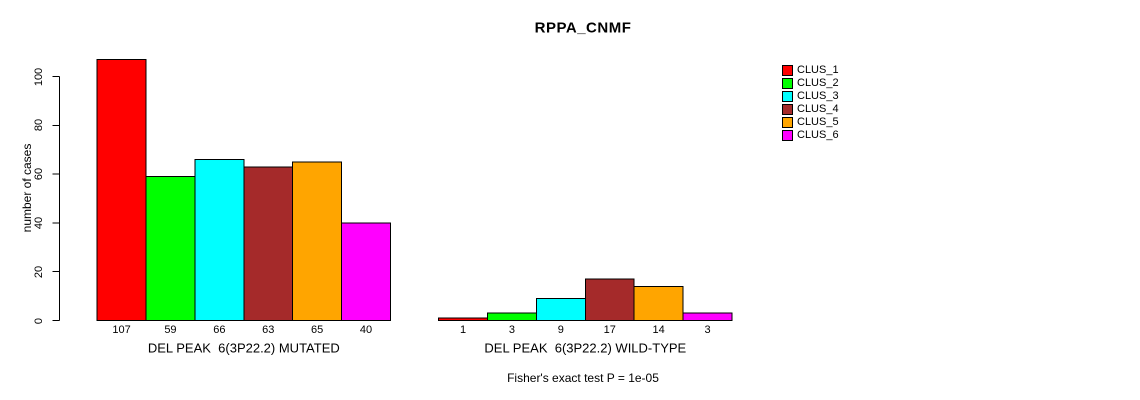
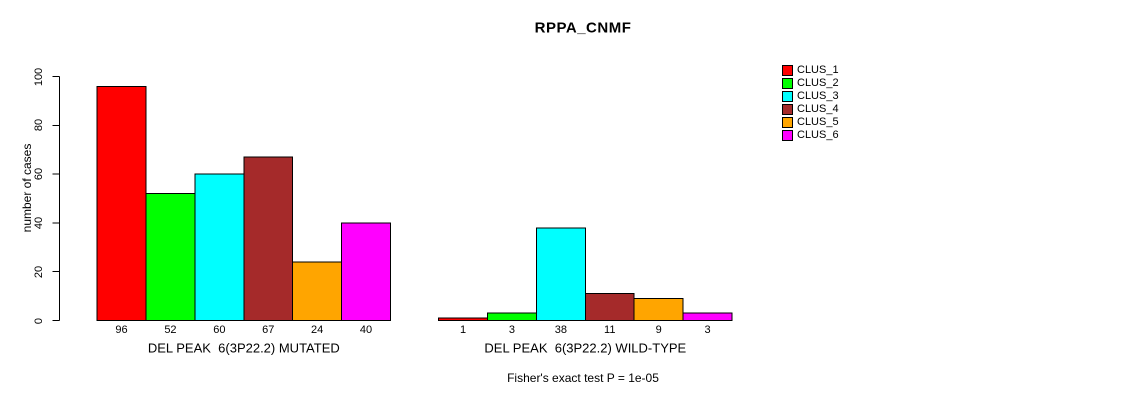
CLUS_1/DEL PEAK 6(3P22.2) MUTATED: 107 -> 96
CLUS_2/DEL PEAK 6(3P22.2) MUTATED: 59 -> 52
CLUS_3/DEL PEAK 6(3P22.2) MUTATED: 66 -> 60
CLUS_4/DEL PEAK 6(3P22.2) MUTATED: 63 -> 67
CLUS_5/DEL PEAK 6(3P22.2) MUTATED: 65 -> 24
CLUS_3/DEL PEAK 6(3P22.2) WILD-TYPE: 9 -> 38
CLUS_4/DEL PEAK 6(3P22.2) WILD-TYPE: 17 -> 11
CLUS_5/DEL PEAK 6(3P22.2) WILD-TYPE: 14 -> 9
